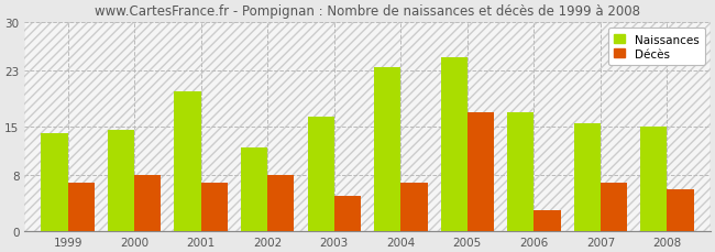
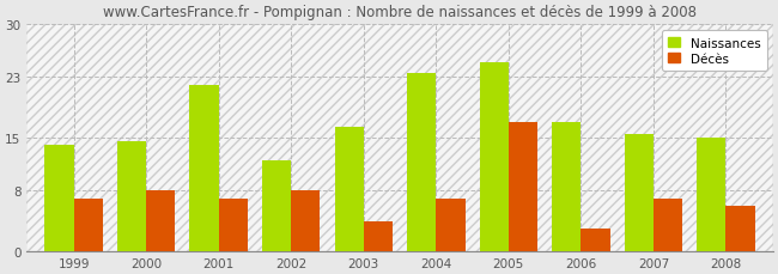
Naissances/2001: 20.0 -> 22.0
Décès/2003: 5 -> 4
